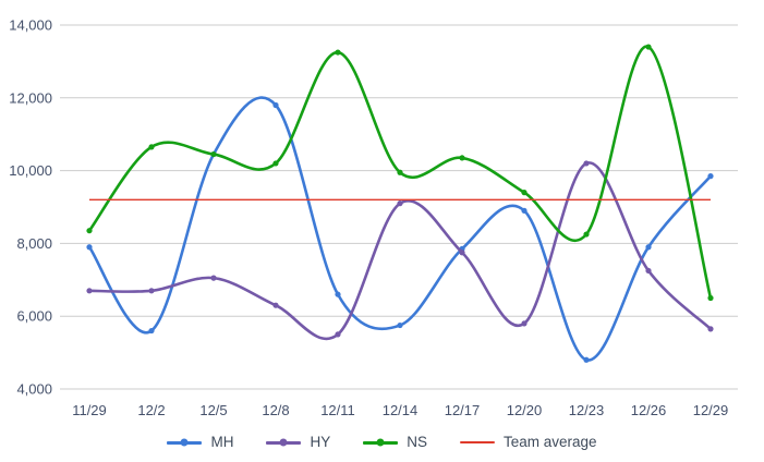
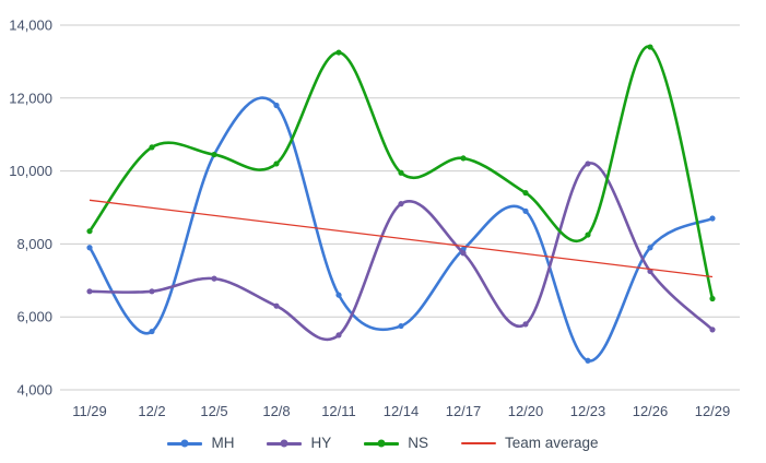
MH/12/29: 9800 -> 8700
Team average/12/29: 9200 -> 7100
